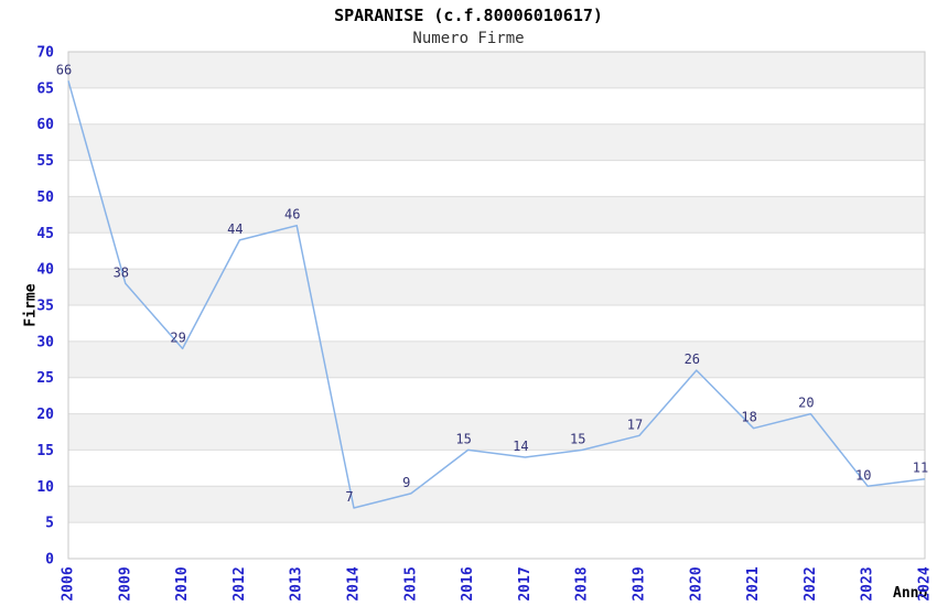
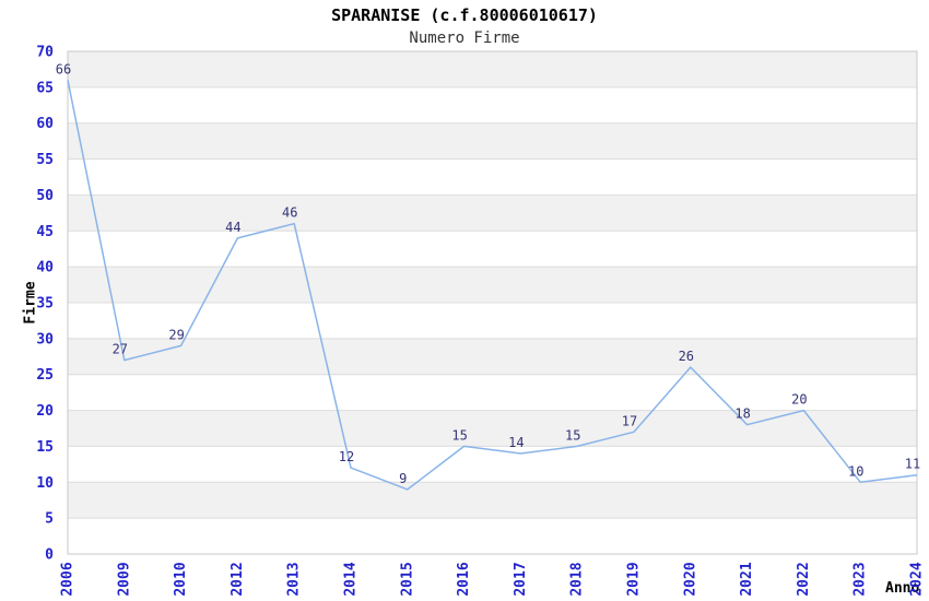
2009: 38 -> 27
2014: 7 -> 12
